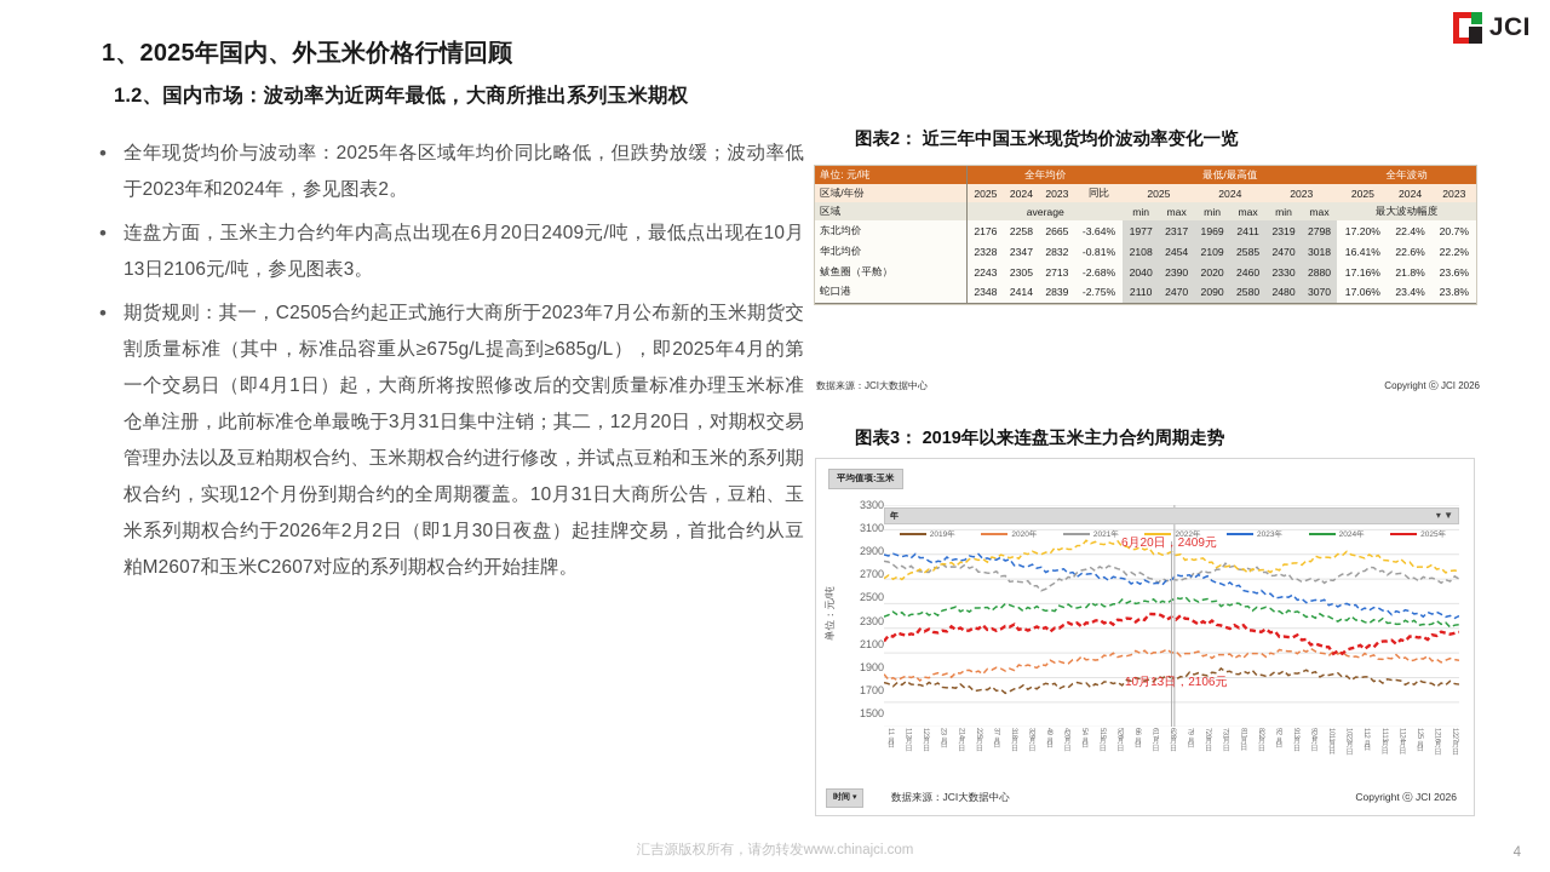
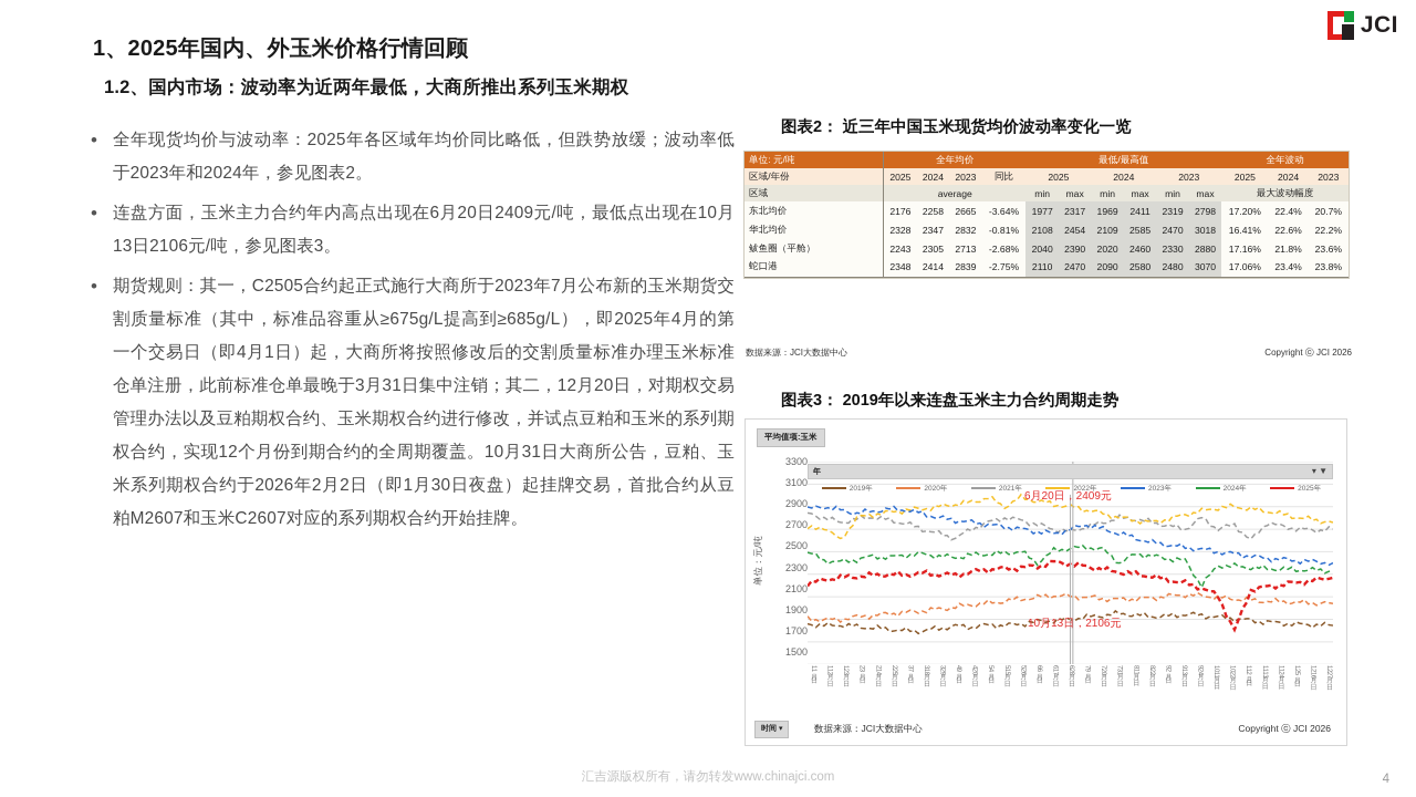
2024年/1月1日: 2400 -> 2500
2022年/1月23日: 2800 -> 2600
2022年/5月15日: 3000 -> 2900
2024年/6月6日: 2500 -> 2400
2024年/7月31日: 2500 -> 2400
2021年/9月24日: 2700 -> 2800
2024年/9月24日: 2400 -> 2200
2025年/10月22日: 2100 -> 1800
2021年/11月2日: 2800 -> 2600
